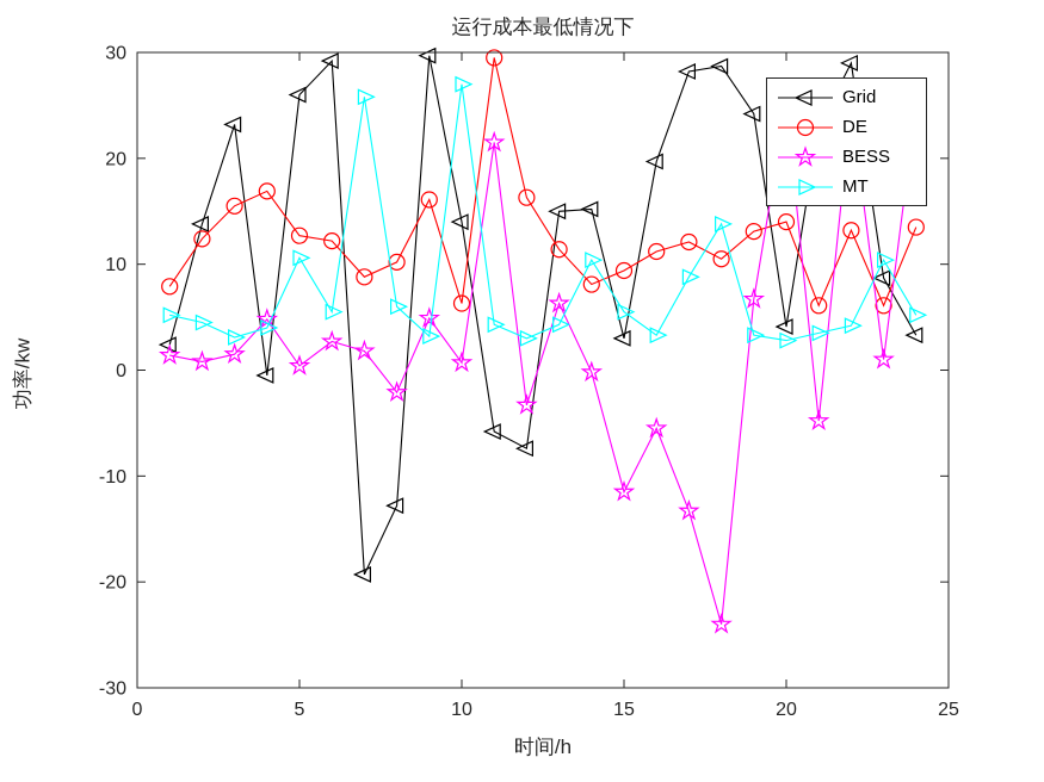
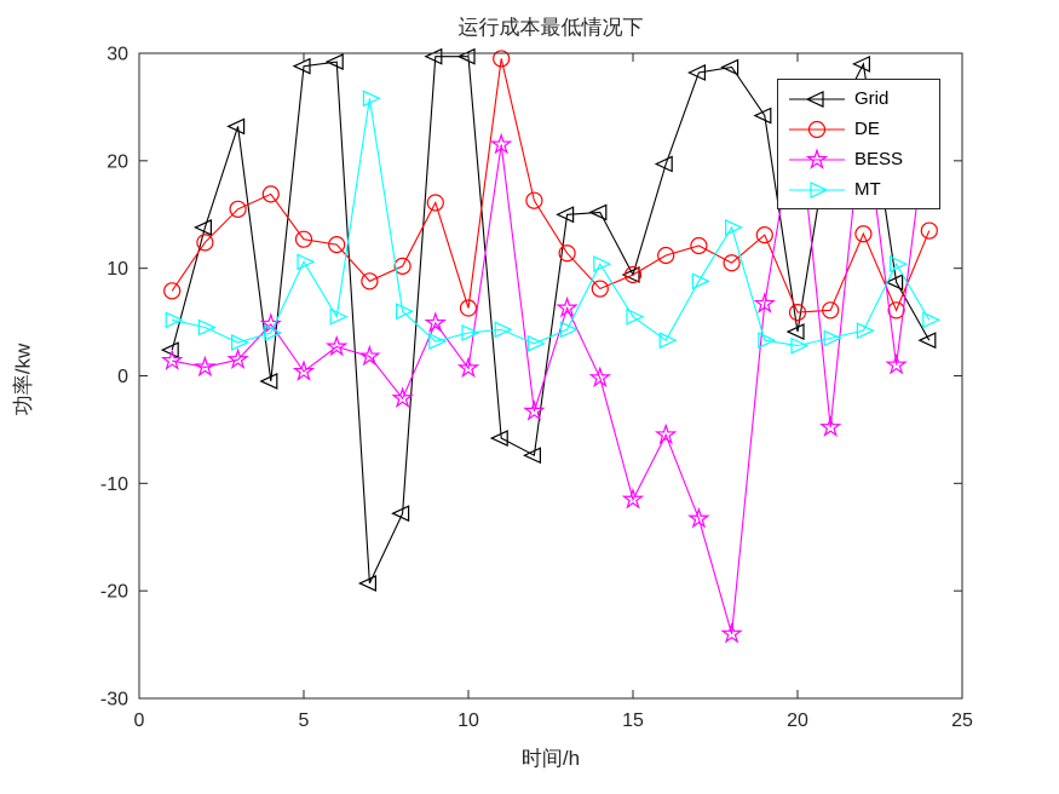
Grid/5: 26 -> 29
Grid/10: 14 -> 30
MT/10: 27 -> 4
Grid/15: 3 -> 9
DE/20: 14 -> 6
